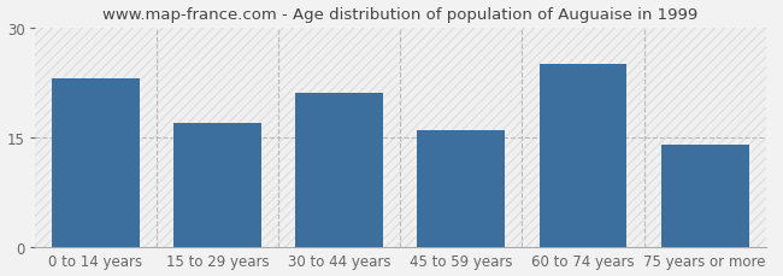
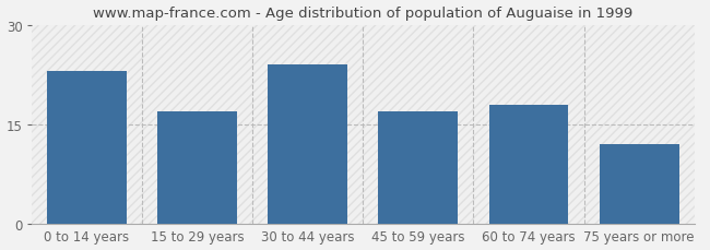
30 to 44 years: 21 -> 24
45 to 59 years: 16 -> 17
60 to 74 years: 25 -> 18
75 years or more: 14 -> 12
